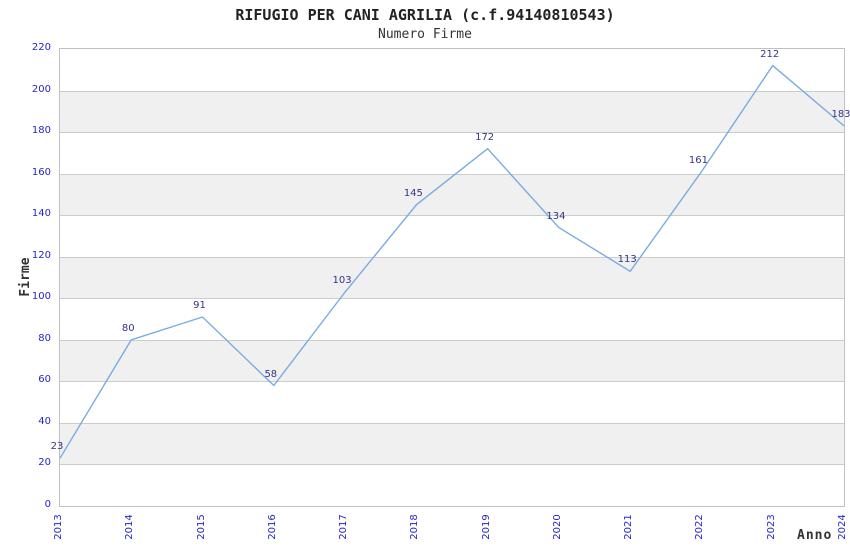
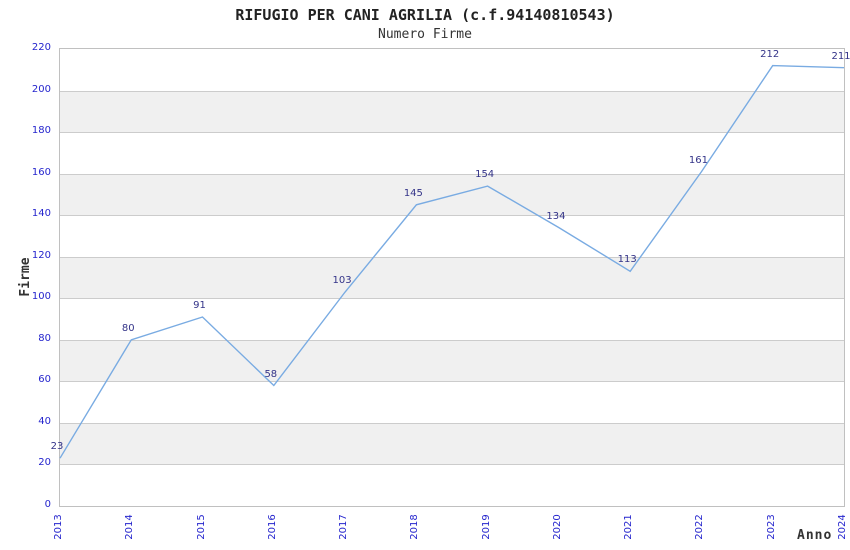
2019: 172 -> 154
2024: 183 -> 211
